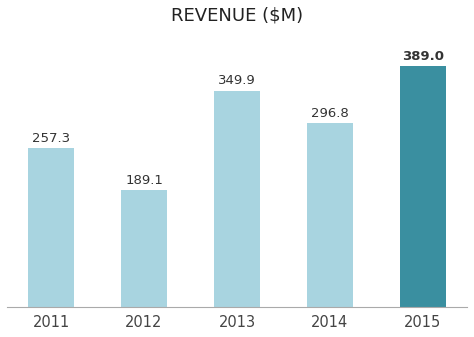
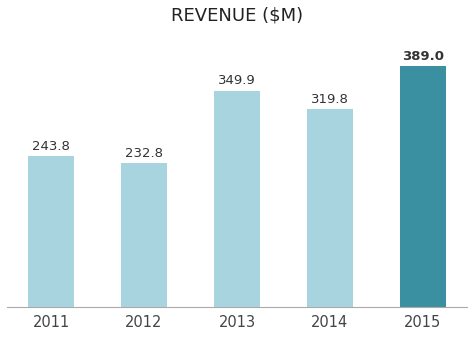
2011: 257.3 -> 243.8
2012: 189.1 -> 232.8
2014: 296.8 -> 319.8
